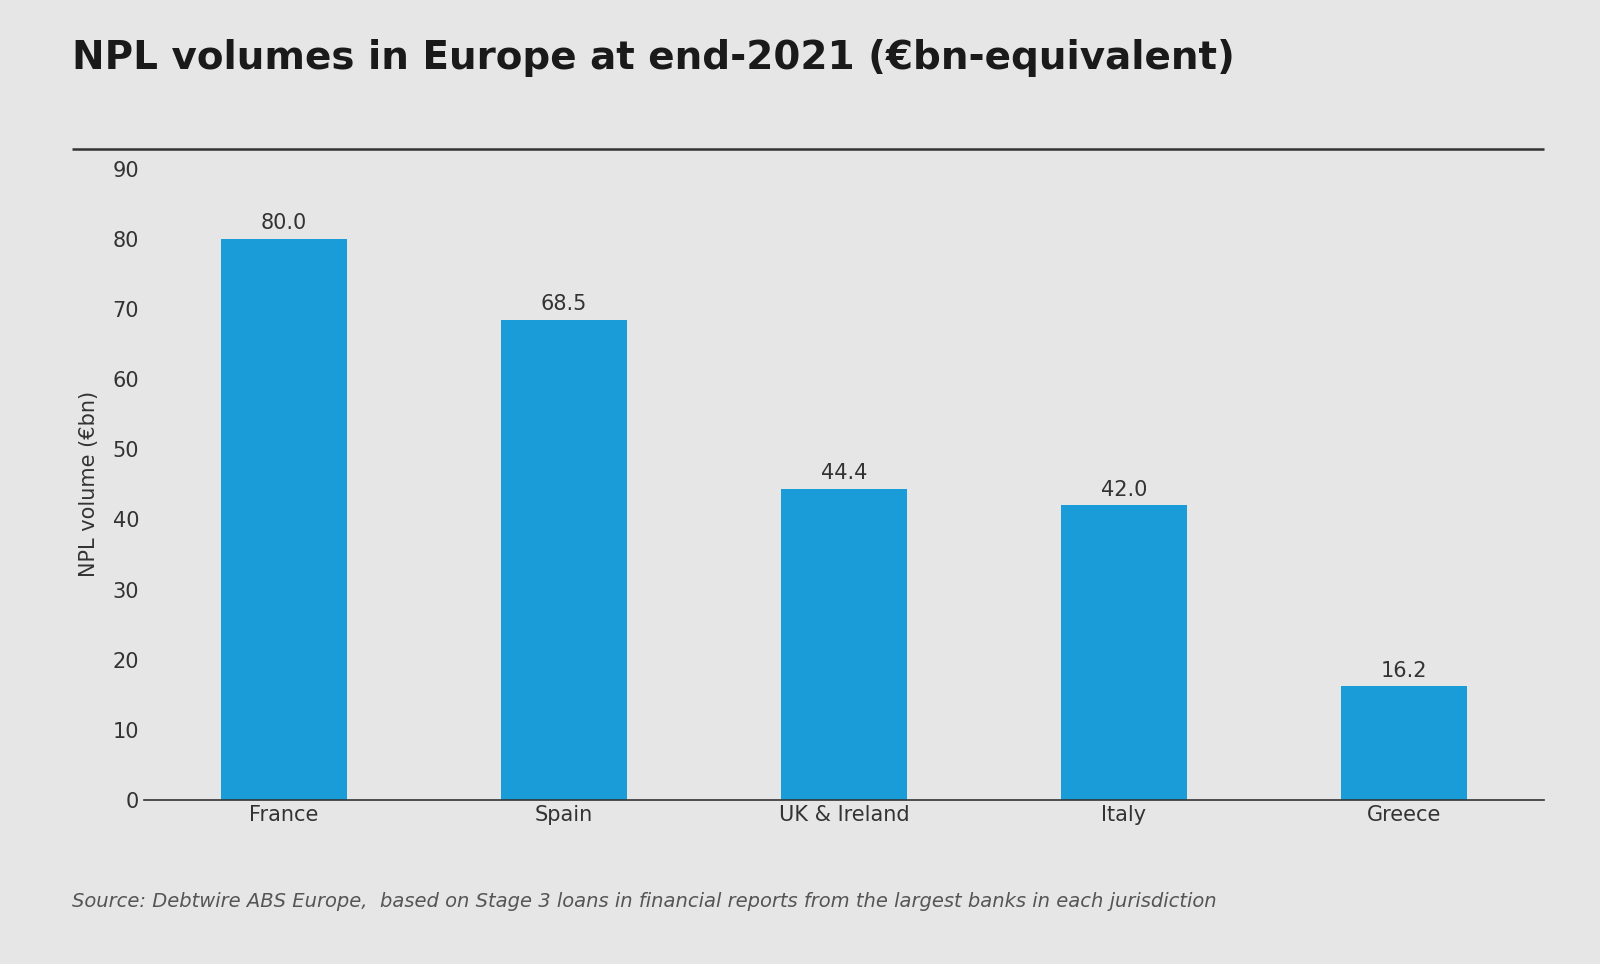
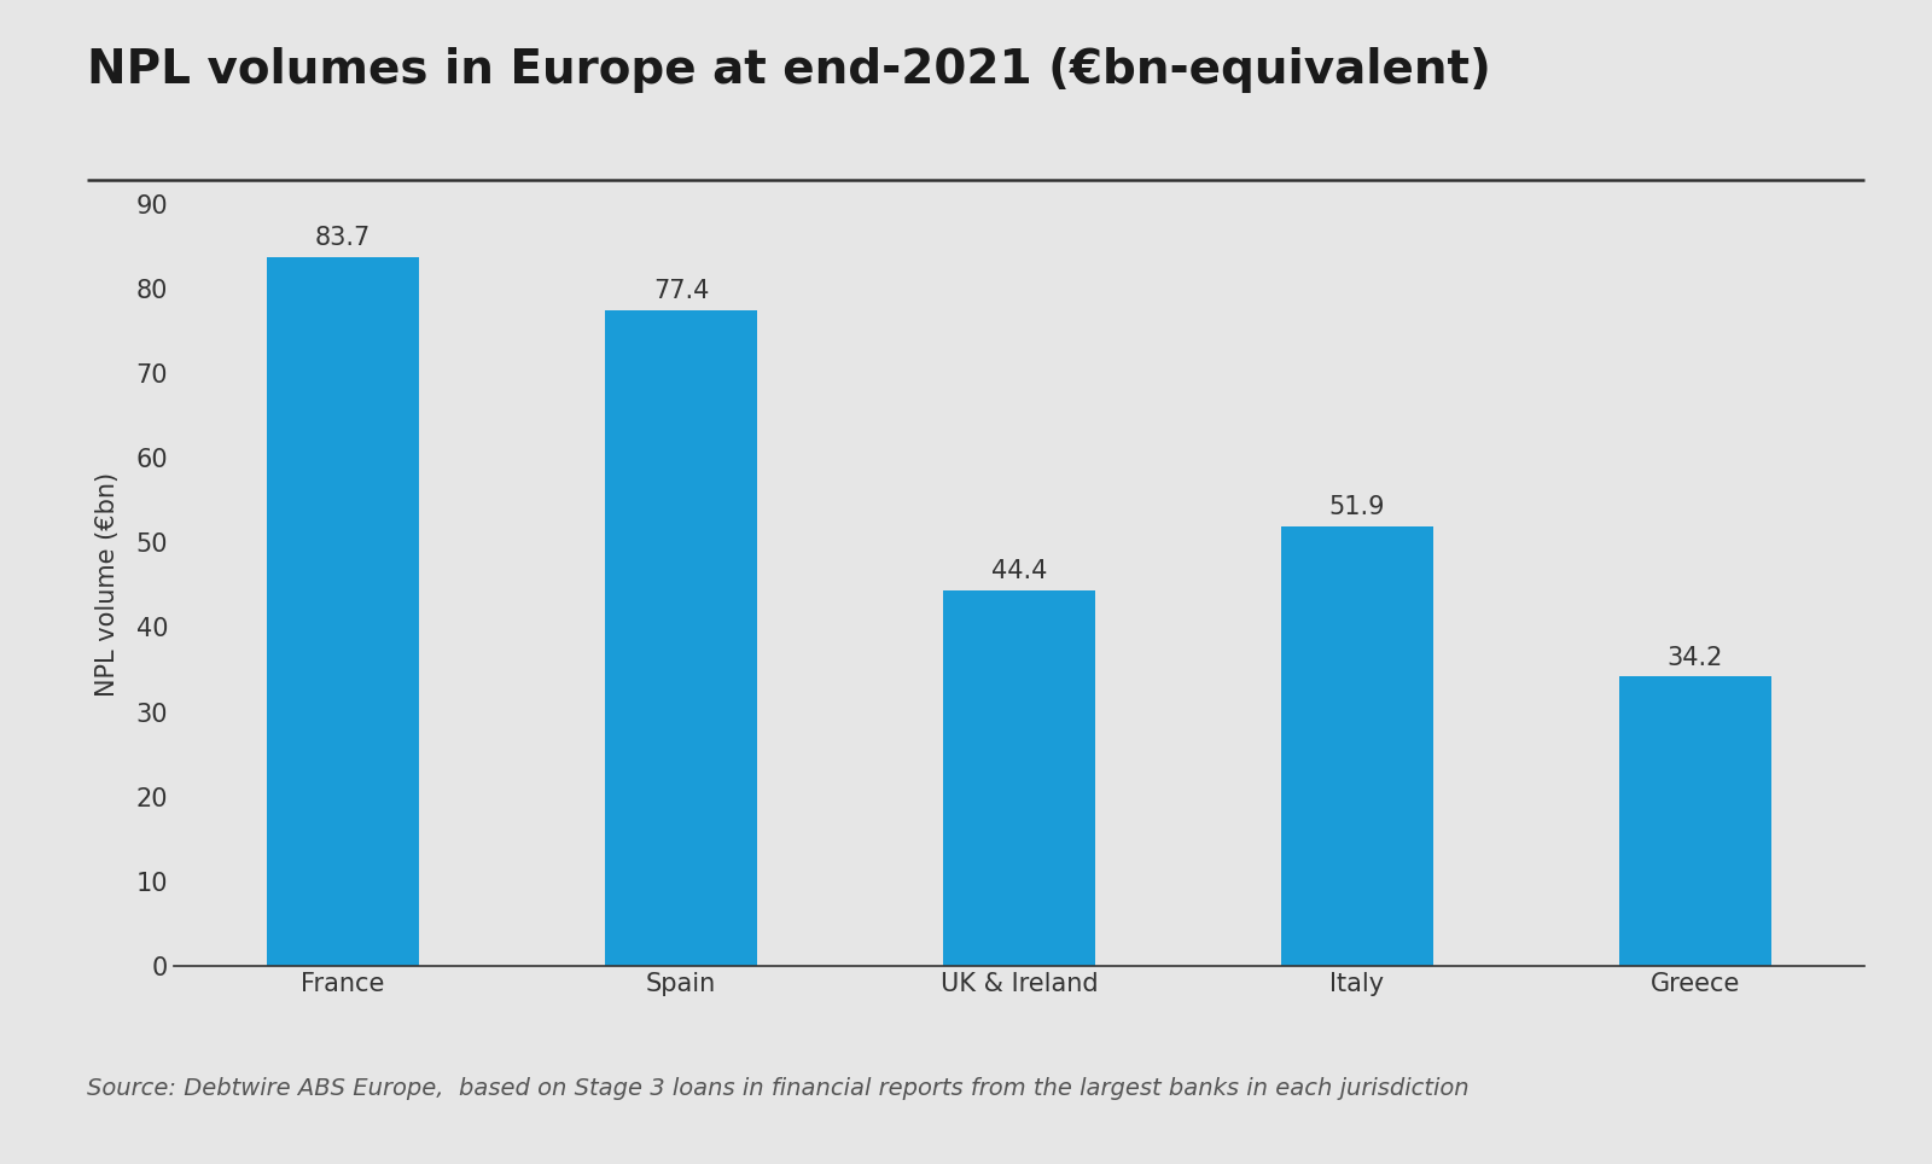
France: 80.0 -> 83.7
Spain: 68.5 -> 77.4
Italy: 42.0 -> 51.9
Greece: 16.2 -> 34.2
